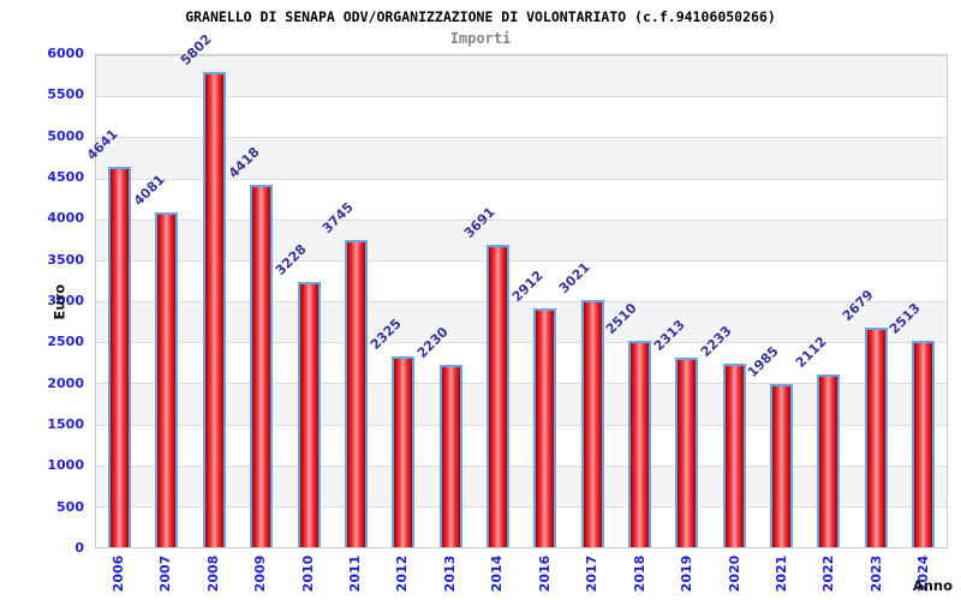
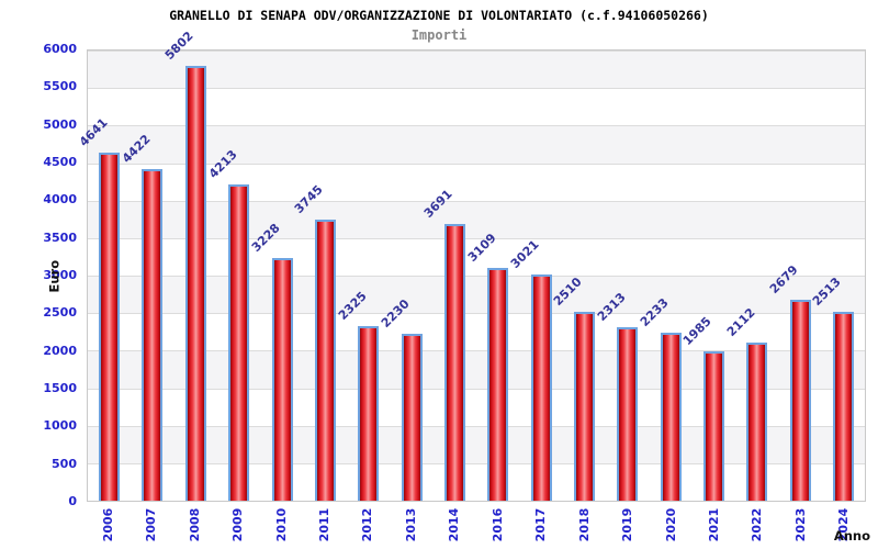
2007: 4081 -> 4422
2009: 4418 -> 4213
2016: 2912 -> 3109
